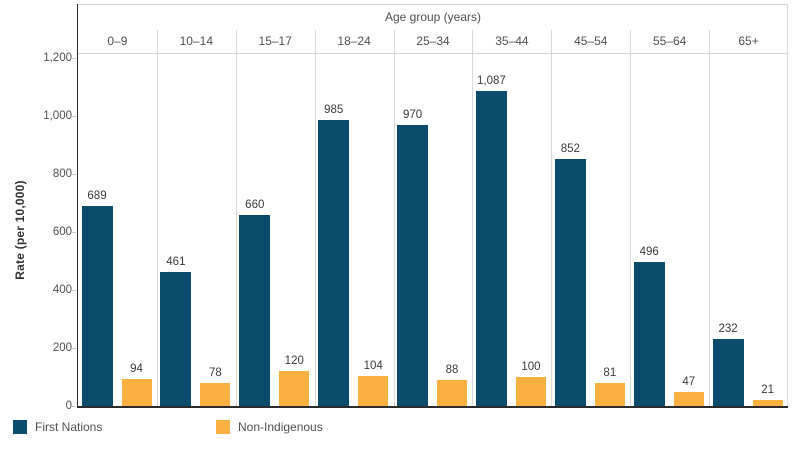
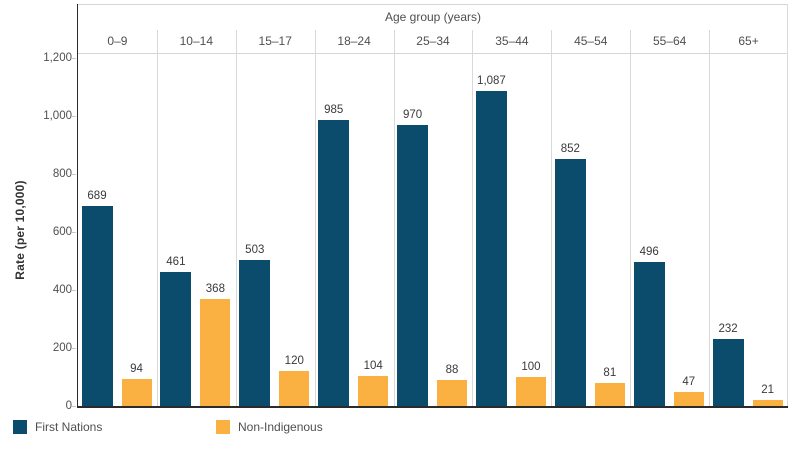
Non-Indigenous/10–14: 78 -> 368
First Nations/15–17: 660 -> 503
